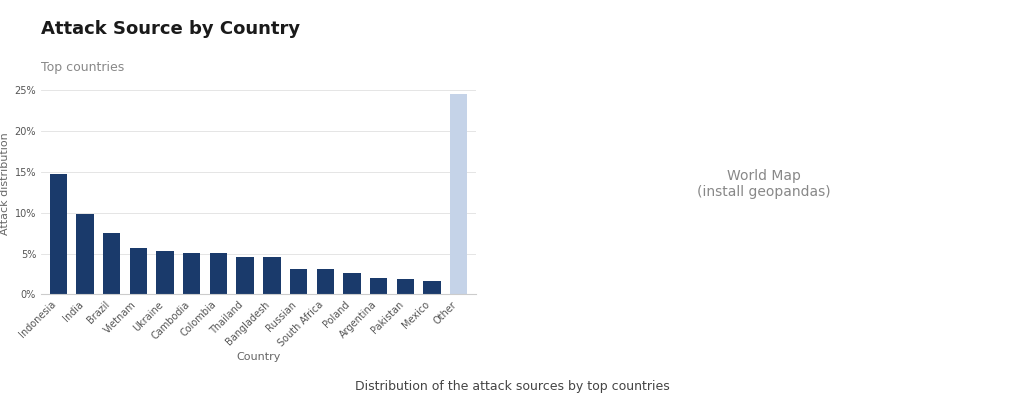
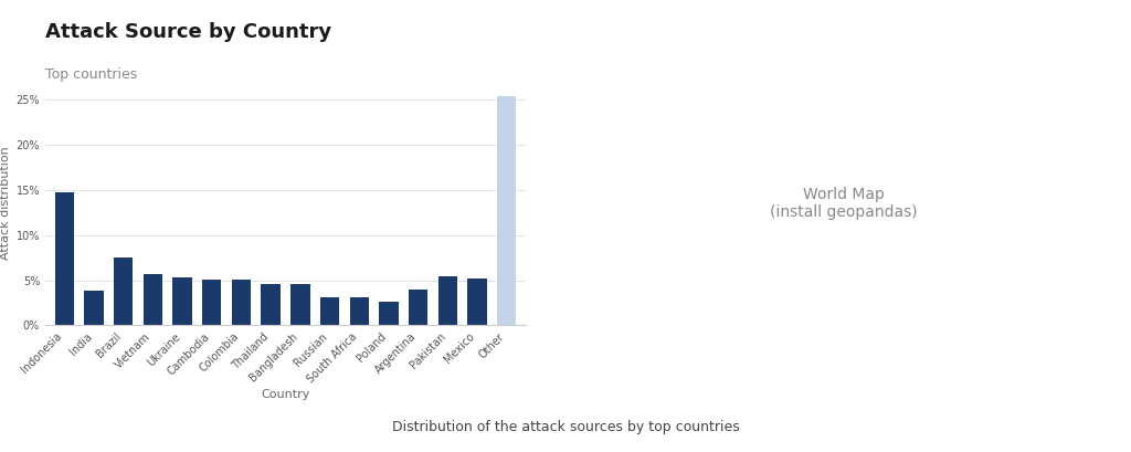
India: 9.8% -> 3.8%
Argentina: 2.0% -> 4.0%
Pakistan: 1.9% -> 5.4%
Mexico: 1.7% -> 5.2%
Other: 24.5% -> 25.4%
